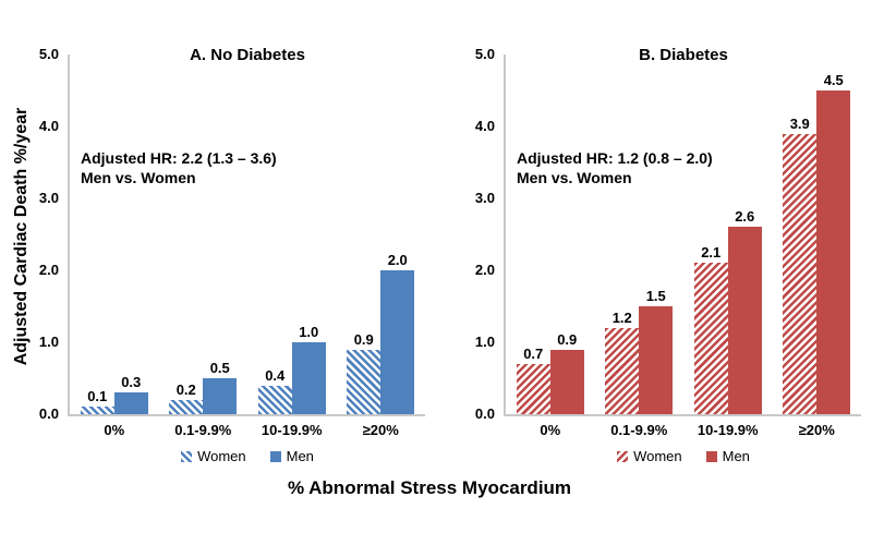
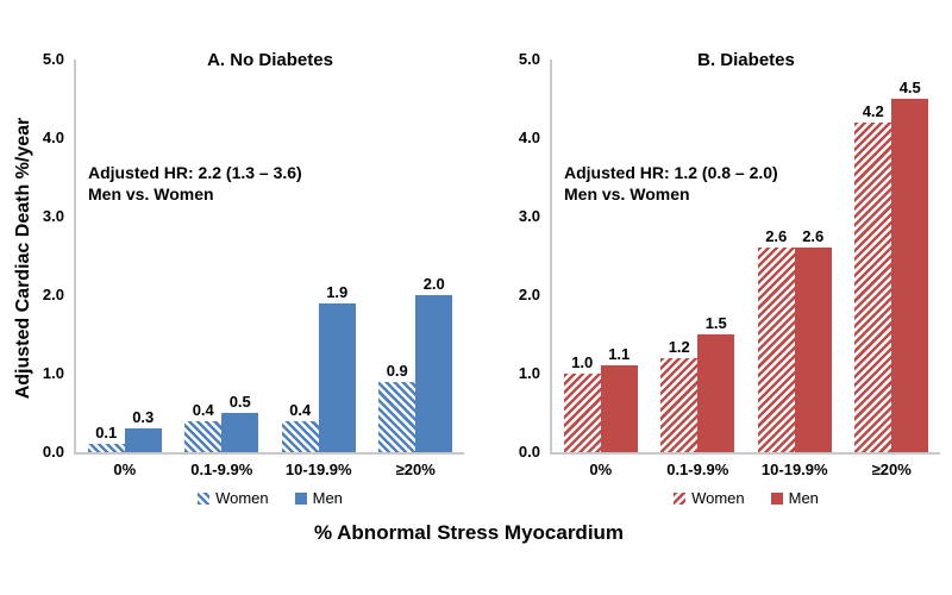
A. No Diabetes/Women/0.1-9.9%: 0.2 -> 0.4
A. No Diabetes/Men/10-19.9%: 1.0 -> 1.9
B. Diabetes/Women/0%: 0.7 -> 1.0
B. Diabetes/Men/0%: 0.9 -> 1.1
B. Diabetes/Women/10-19.9%: 2.1 -> 2.6
B. Diabetes/Women/≥20%: 3.9 -> 4.2
